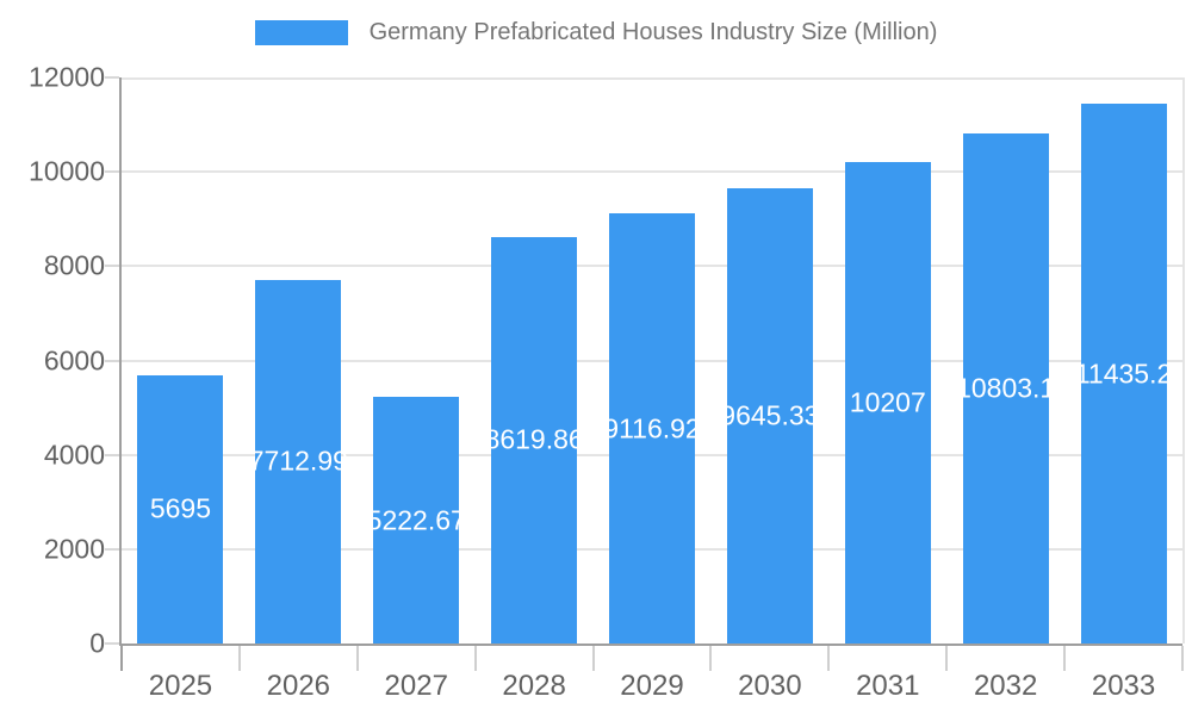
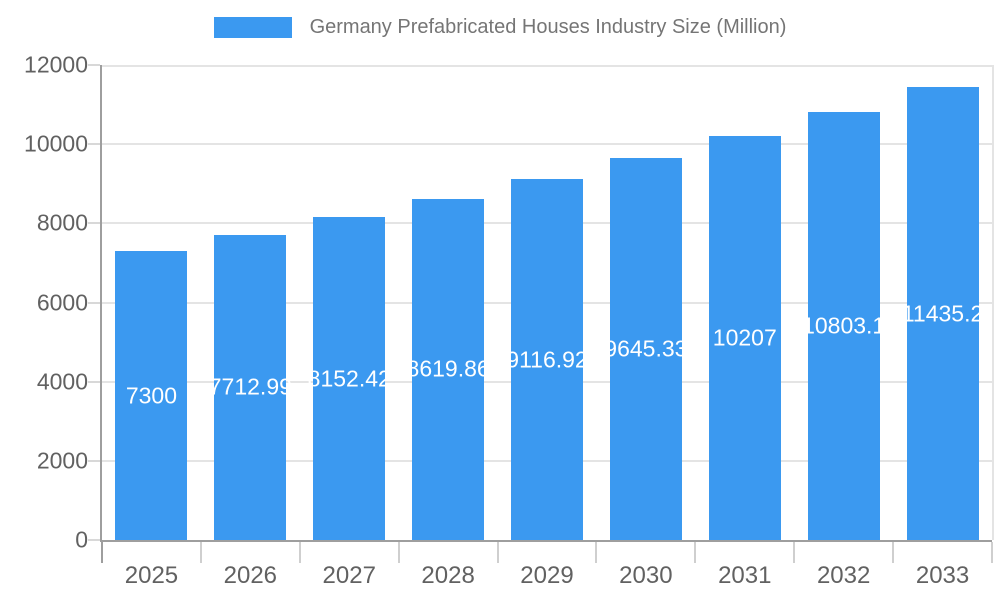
2025: 5695 -> 7300
2027: 5222.67 -> 8152.42
